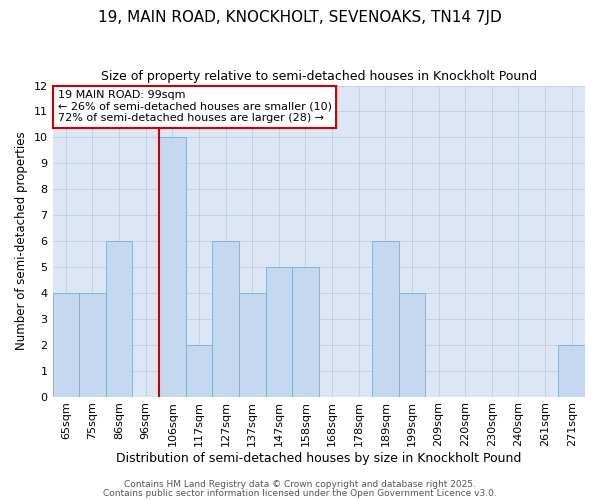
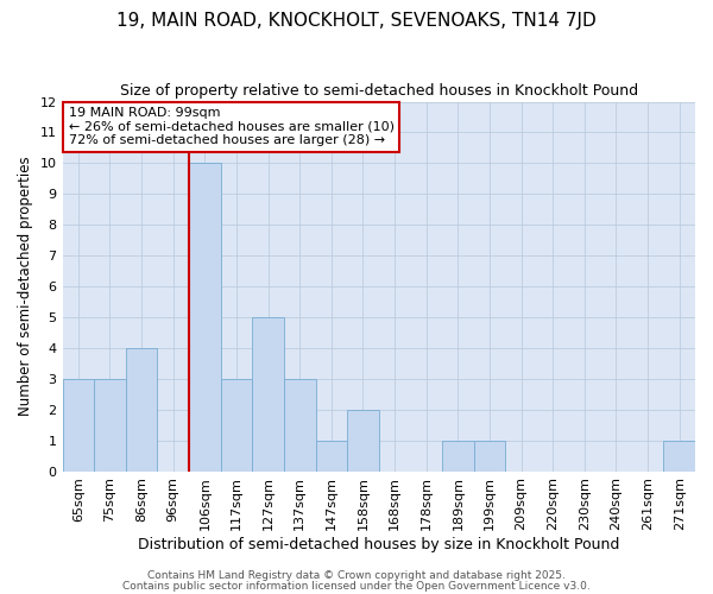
65sqm: 4 -> 3
75sqm: 4 -> 3
86sqm: 6 -> 4
117sqm: 2 -> 3
127sqm: 6 -> 5
137sqm: 4 -> 3
147sqm: 5 -> 1
158sqm: 5 -> 2
189sqm: 6 -> 1
199sqm: 4 -> 1
271sqm: 2 -> 1
